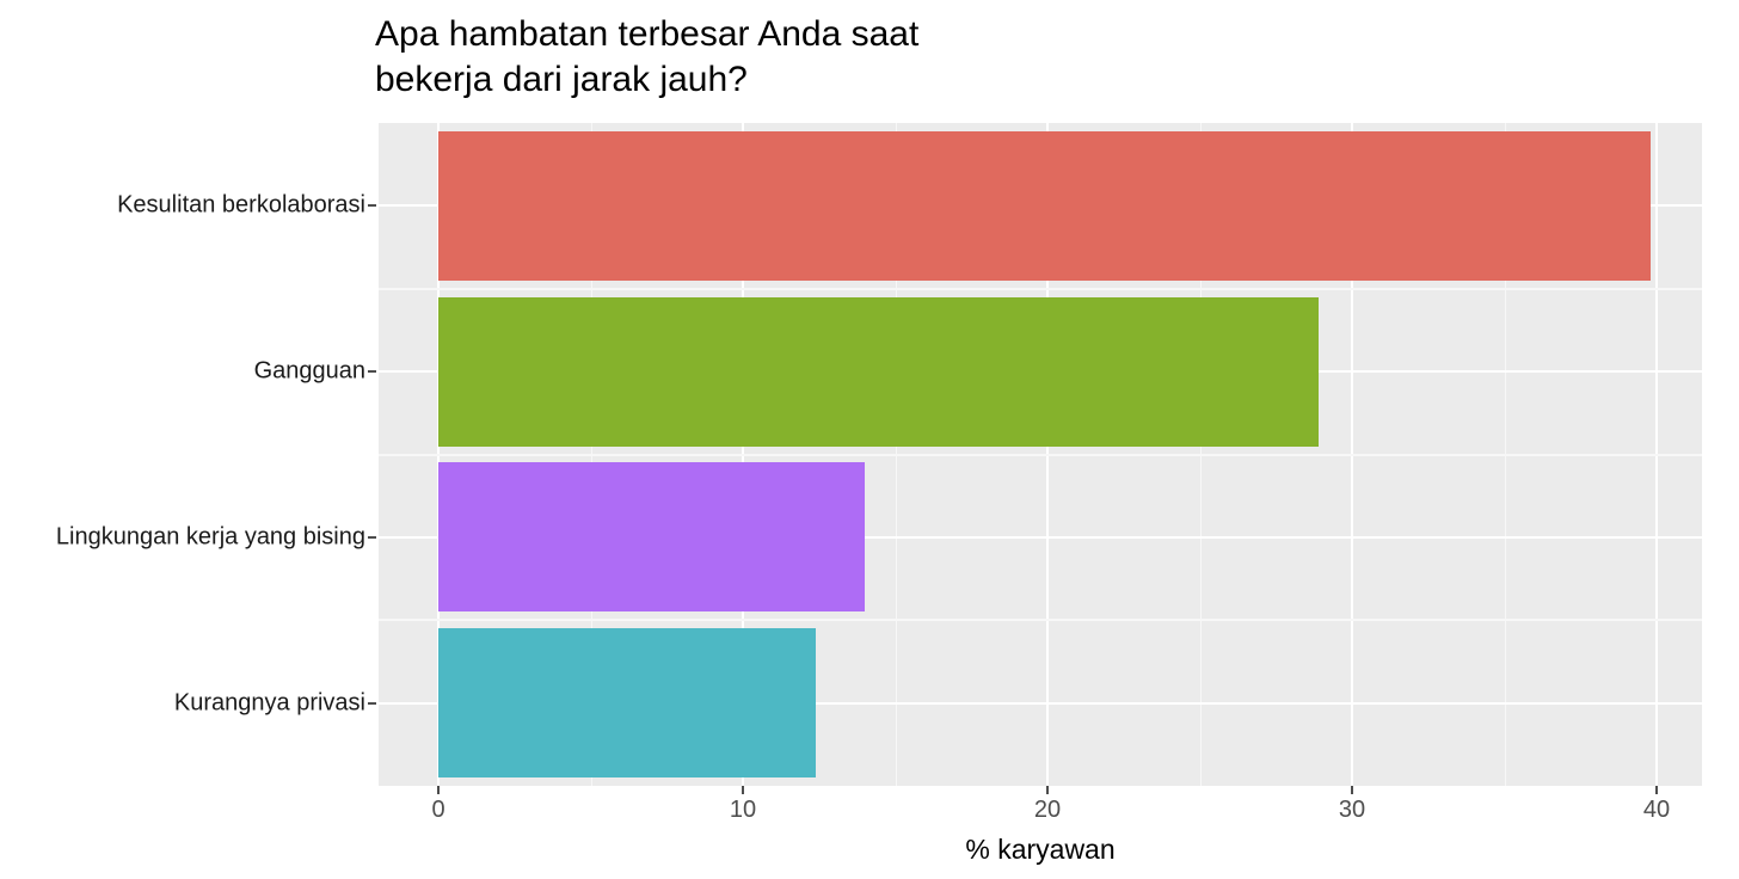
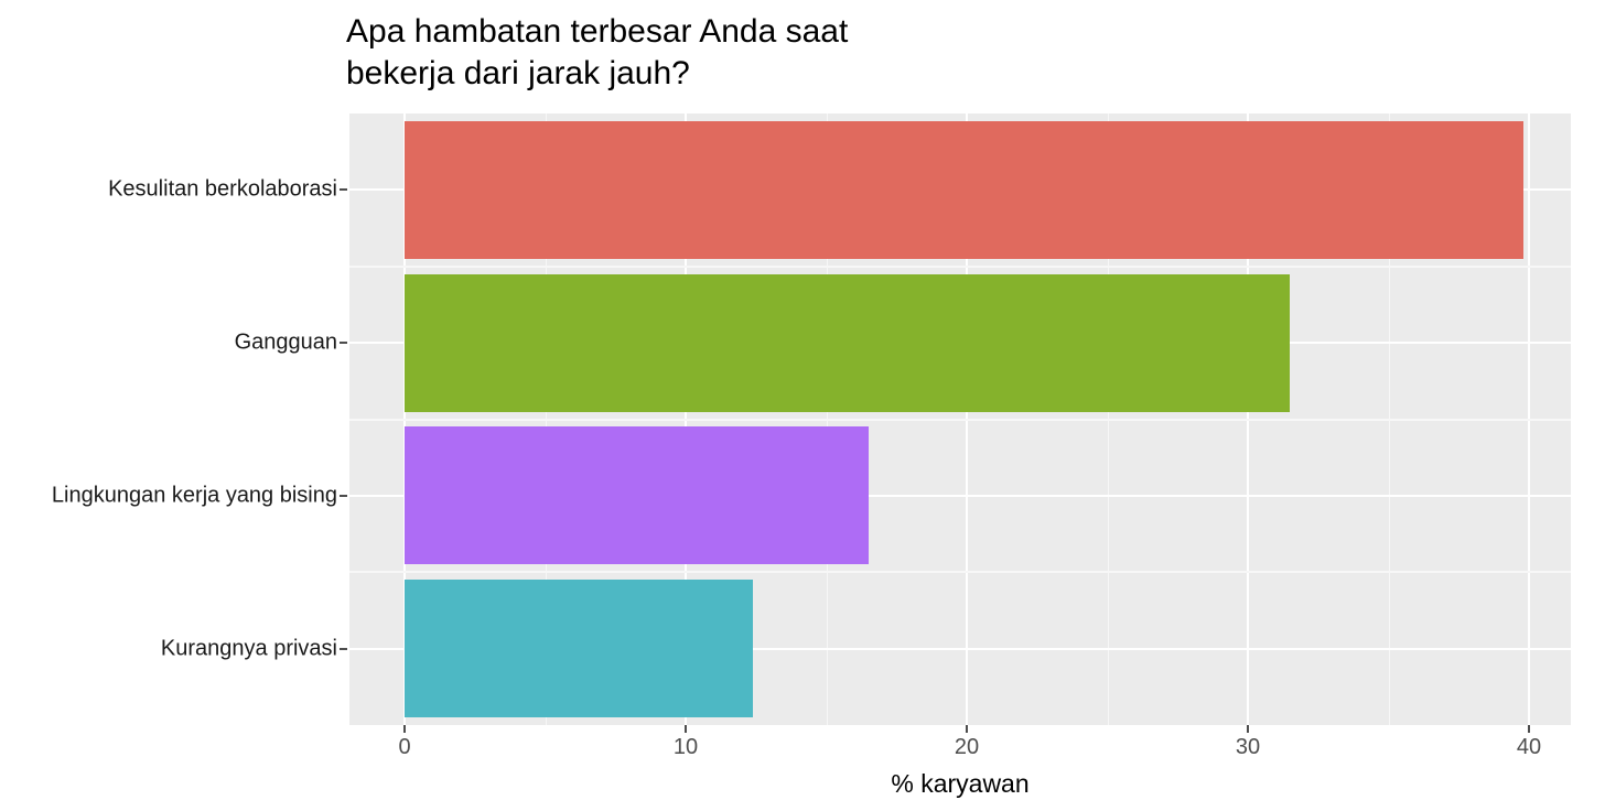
Gangguan: 28.9 -> 31.5
Lingkungan kerja yang bising: 14.0 -> 16.5
